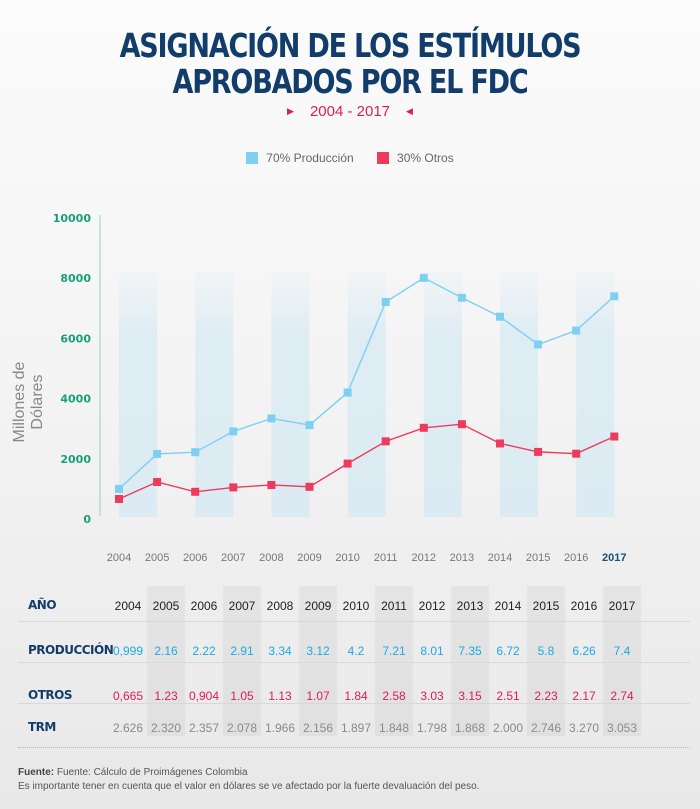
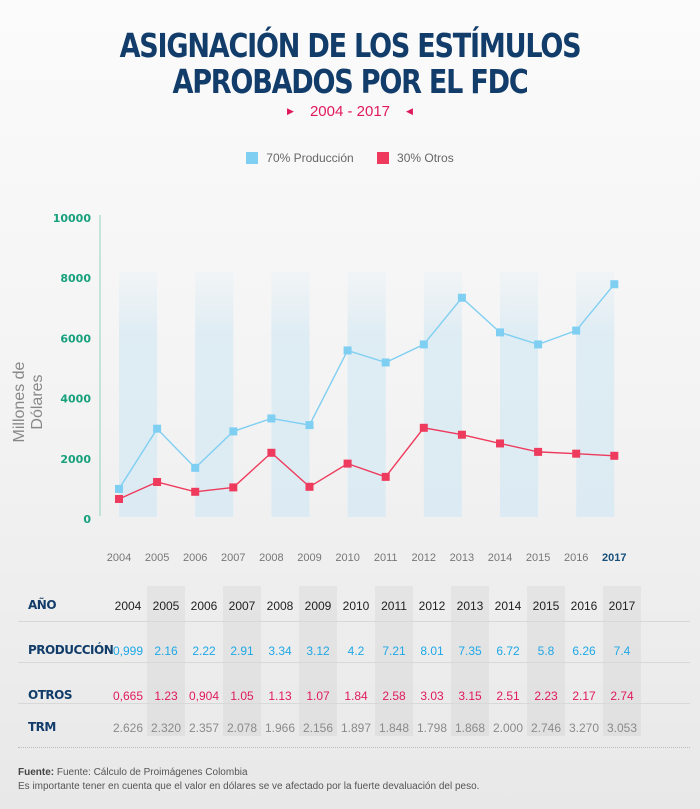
70% Producción/2005: 2200 -> 3000
70% Producción/2006: 2200 -> 1700
30% Otros/2008: 1100 -> 2200
70% Producción/2010: 4200 -> 5600
70% Producción/2011: 7200 -> 5200
30% Otros/2011: 2600 -> 1400
70% Producción/2012: 8000 -> 5800
30% Otros/2013: 3200 -> 2800
70% Producción/2014: 6700 -> 6200
70% Producción/2017: 7400 -> 7800
30% Otros/2017: 2700 -> 2100
